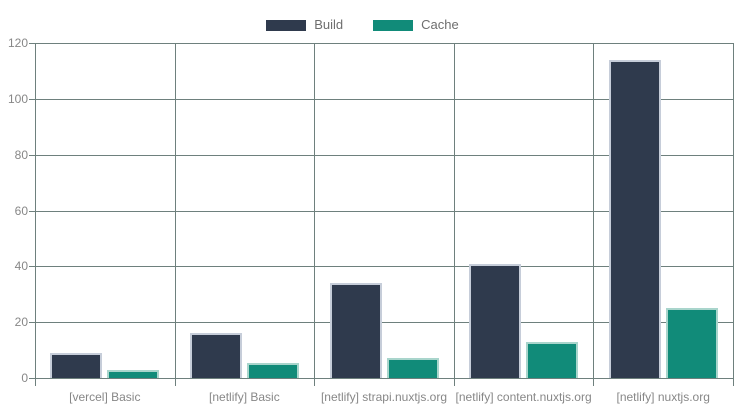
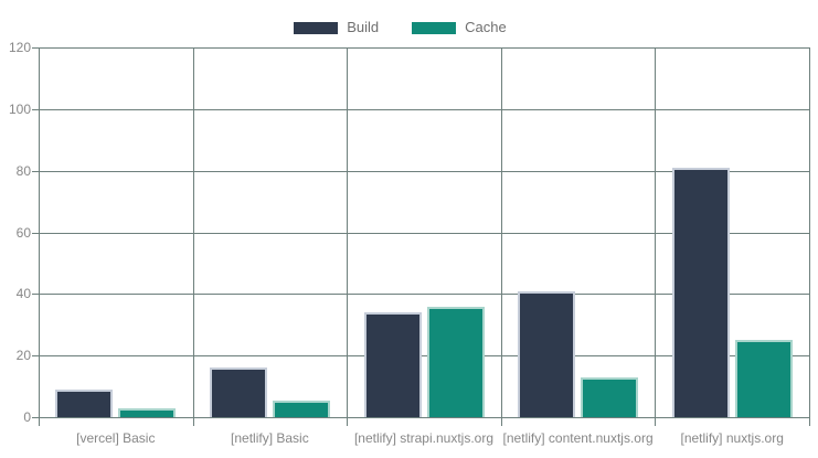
Cache/[netlify] strapi.nuxtjs.org: 7 -> 36
Build/[netlify] nuxtjs.org: 114 -> 81
